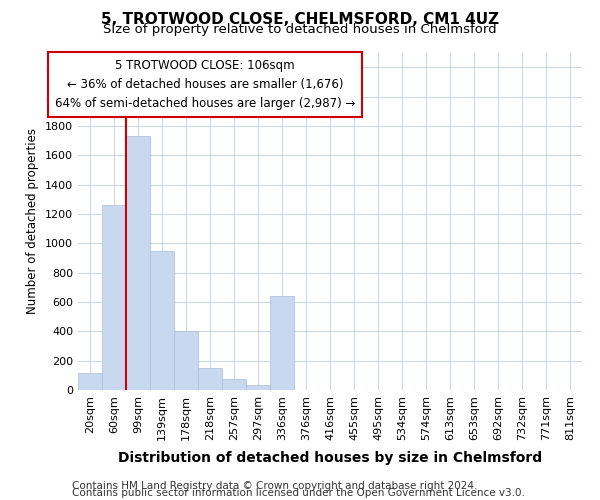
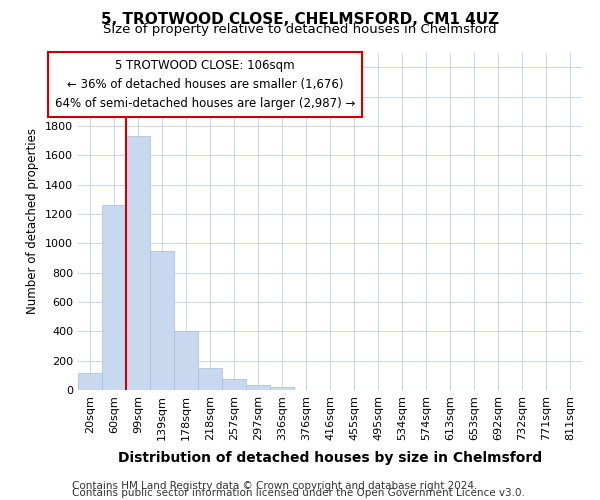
336sqm: 640 -> 20
